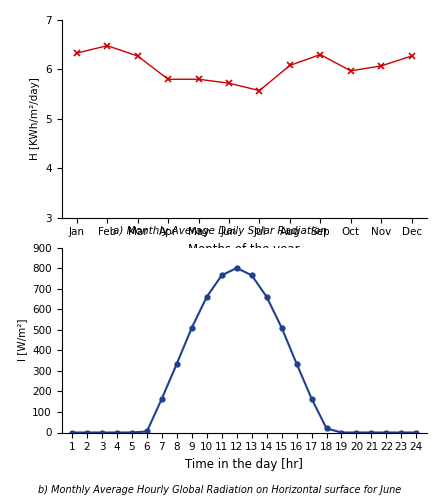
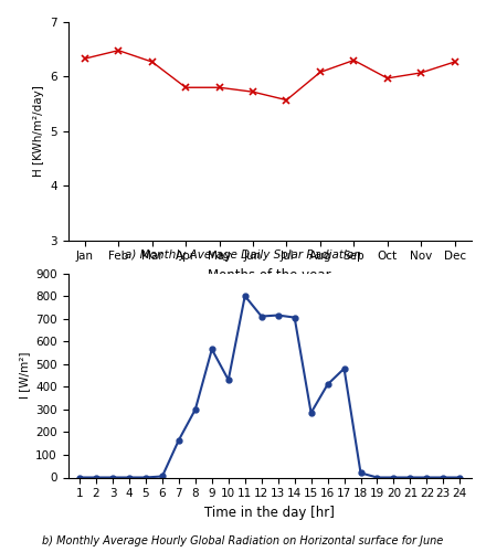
8: 335 -> 300
9: 510 -> 565
10: 660 -> 430
11: 765 -> 800
12: 800 -> 710
13: 765 -> 715
14: 660 -> 705
15: 510 -> 285
16: 335 -> 410
17: 165 -> 480
